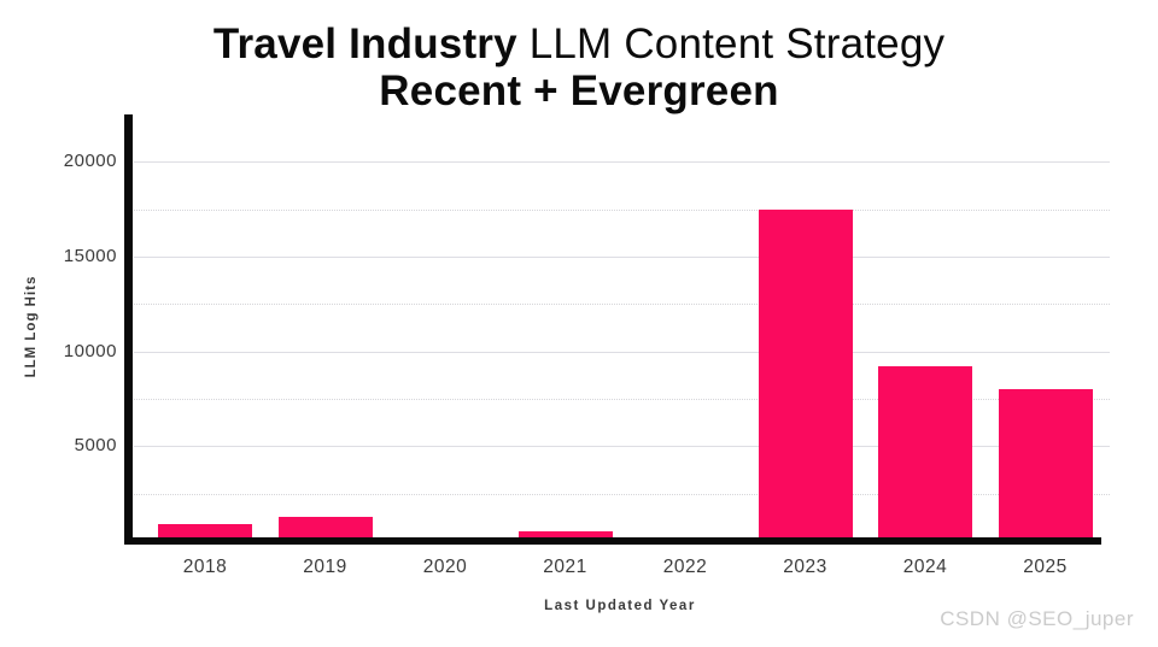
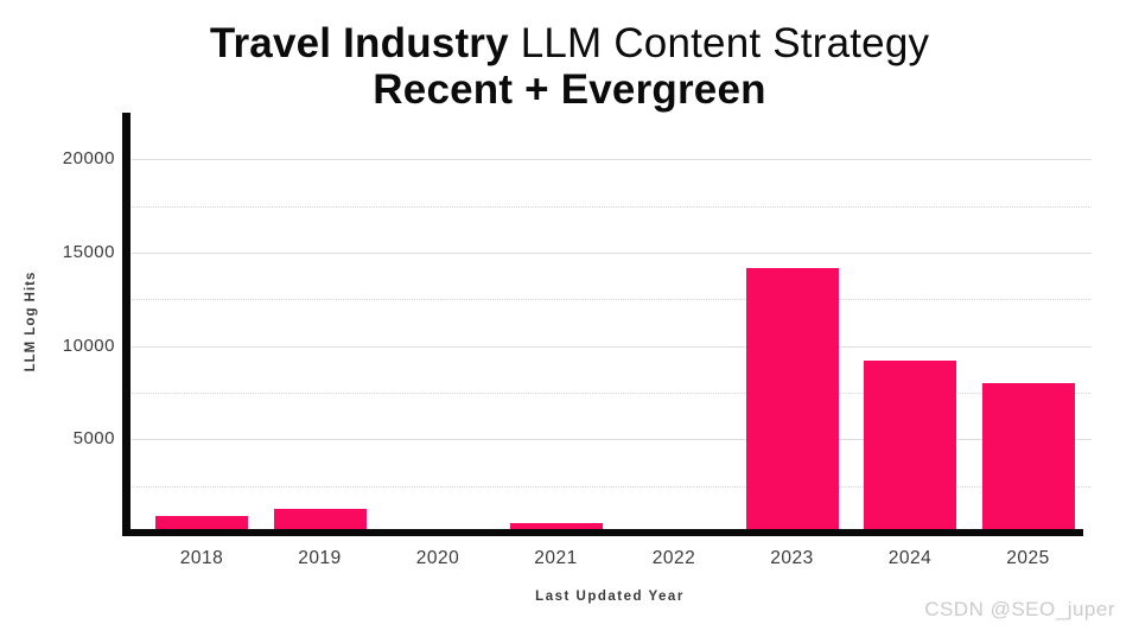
2023: 17500 -> 14200
